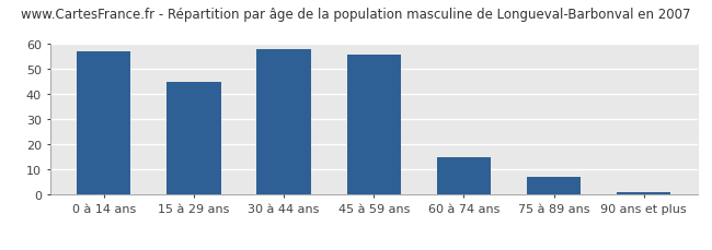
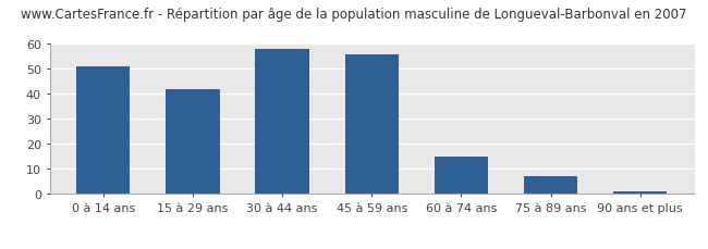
0 à 14 ans: 57 -> 51
15 à 29 ans: 45 -> 42
